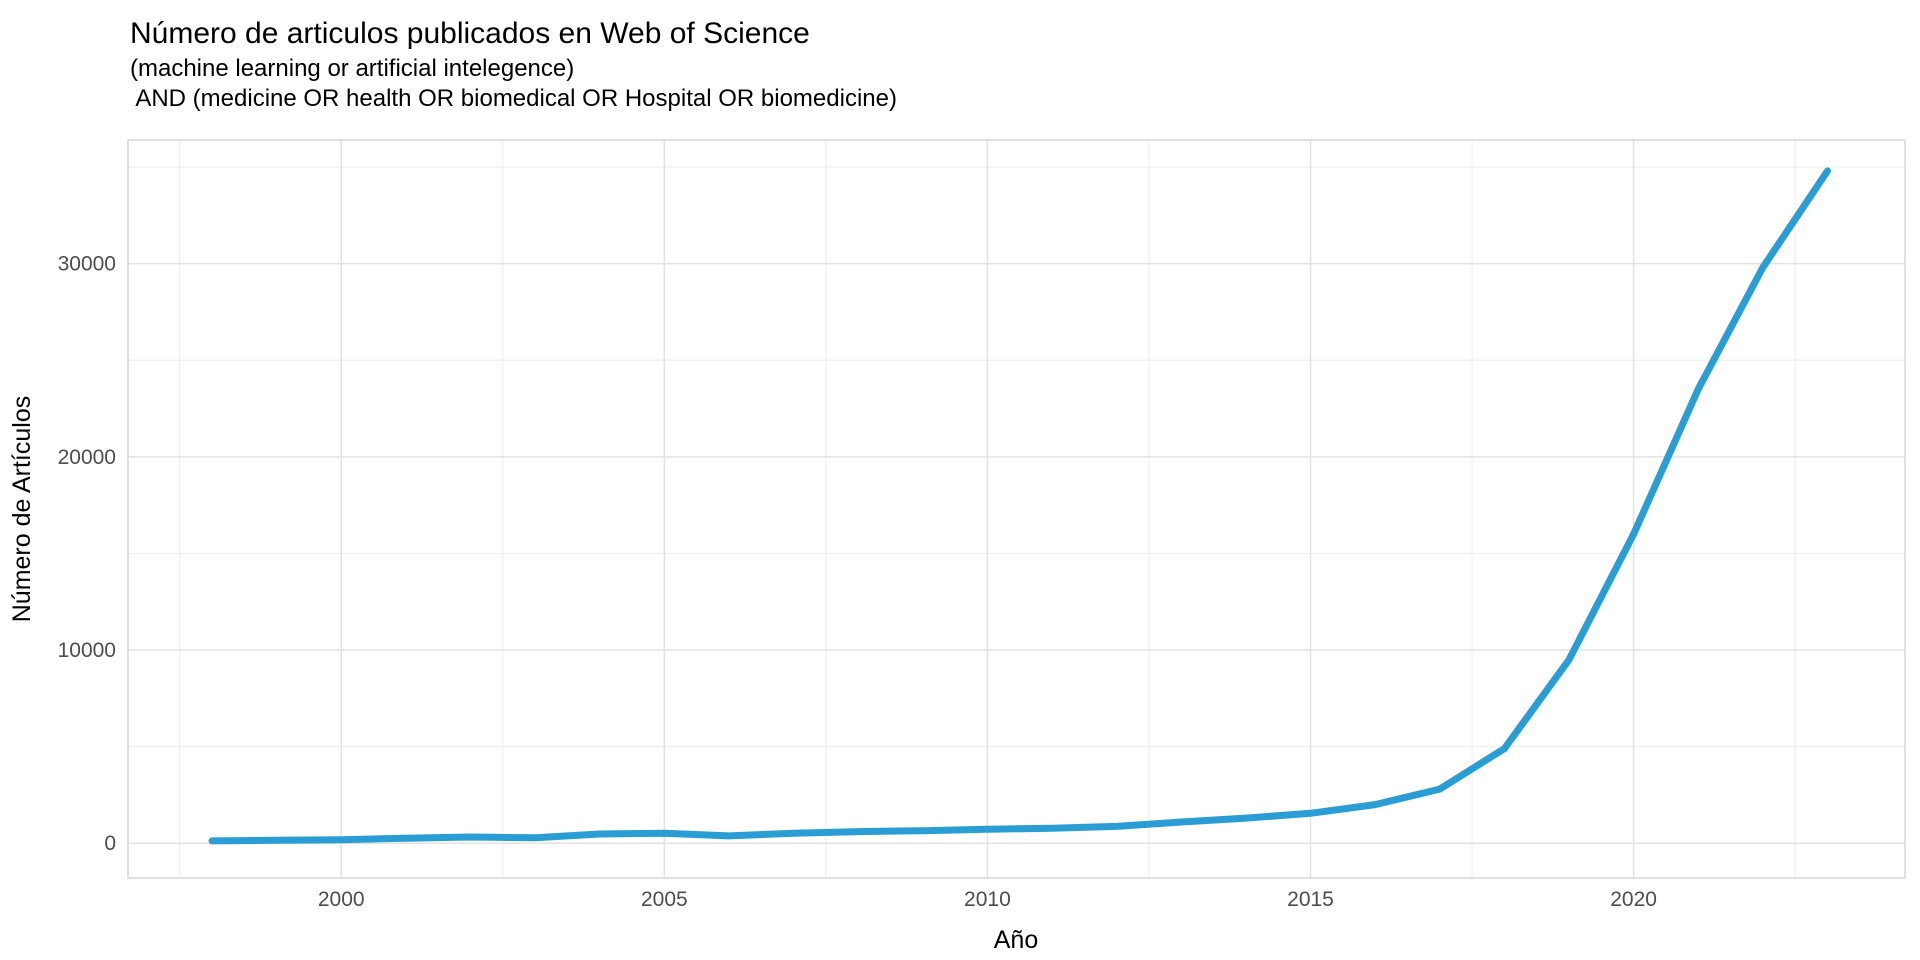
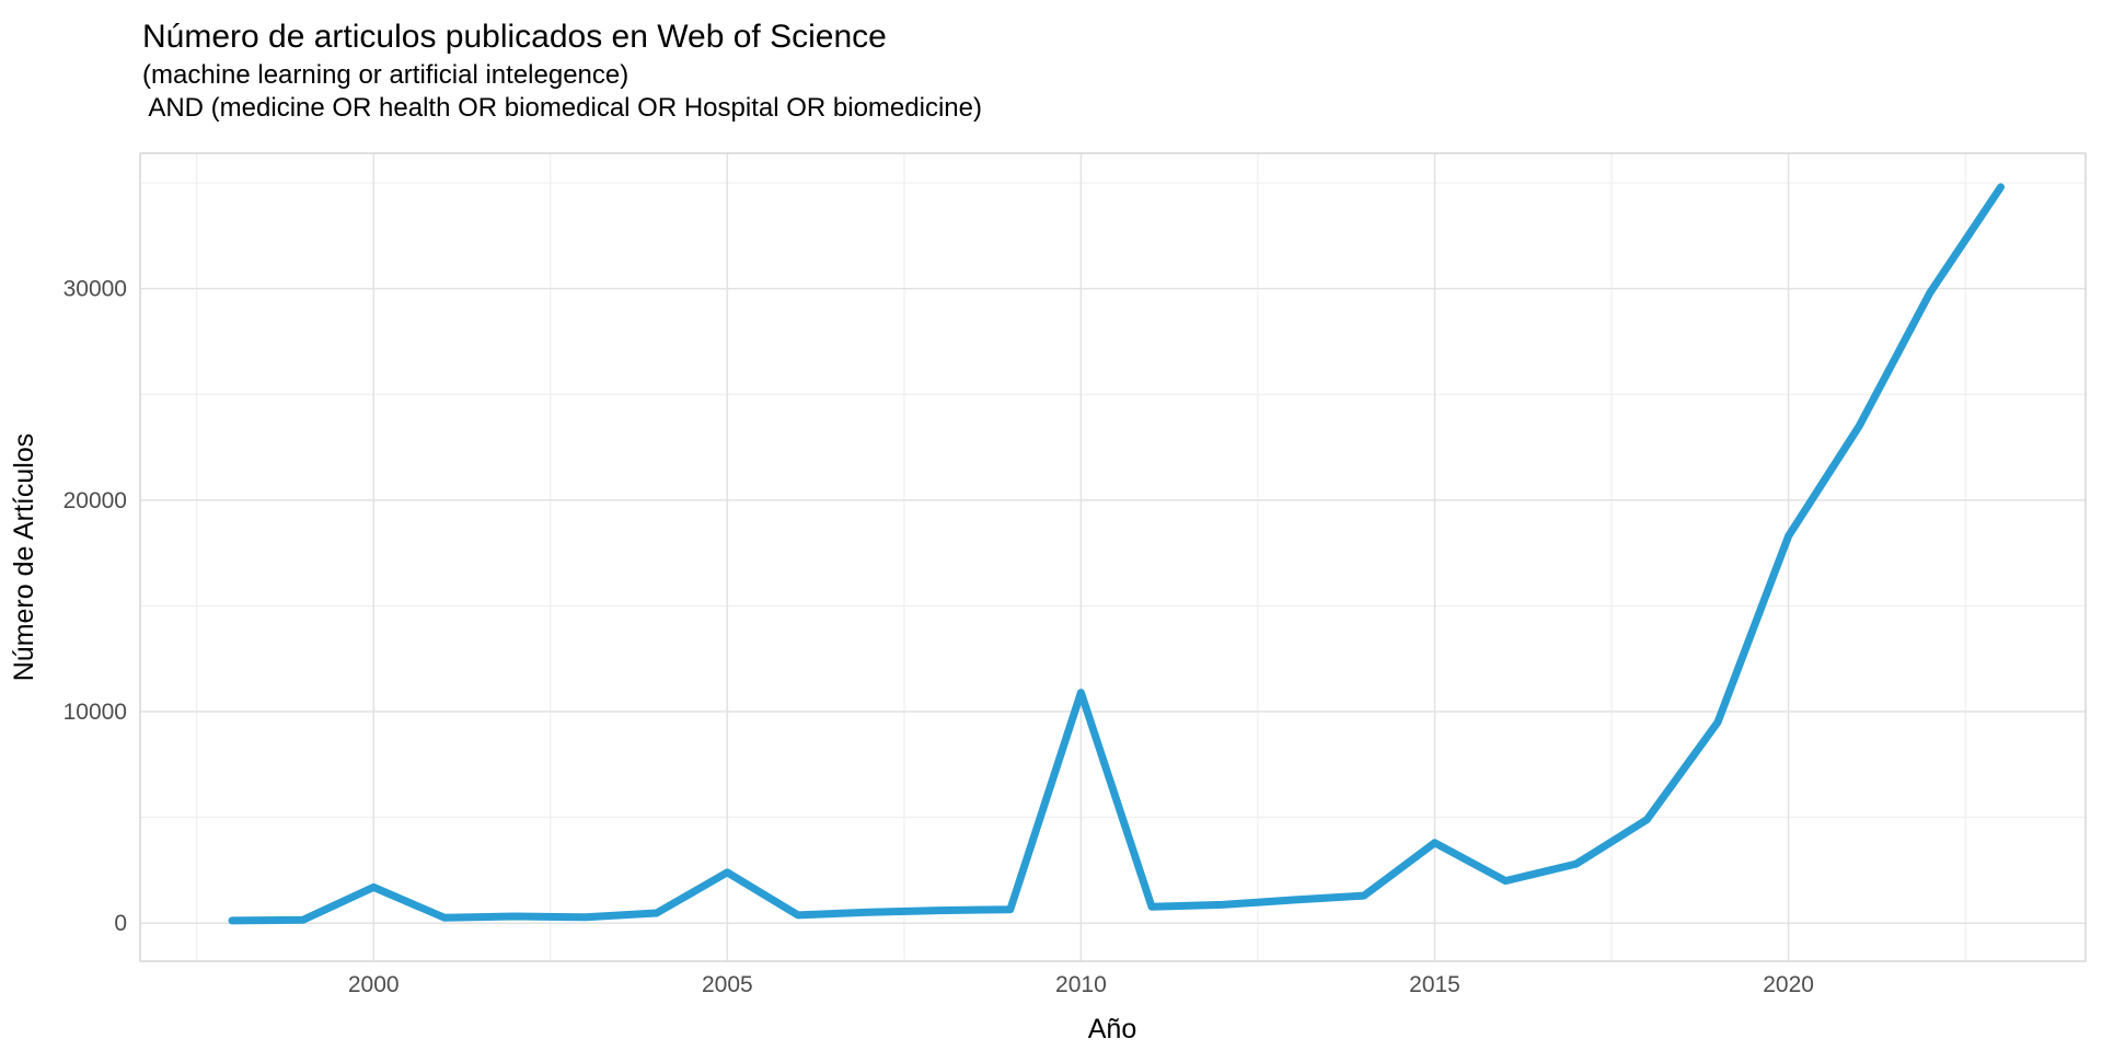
2000: 200 -> 1700
2005: 500 -> 2400
2010: 700 -> 10900
2015: 1600 -> 3800
2020: 16000 -> 18300
